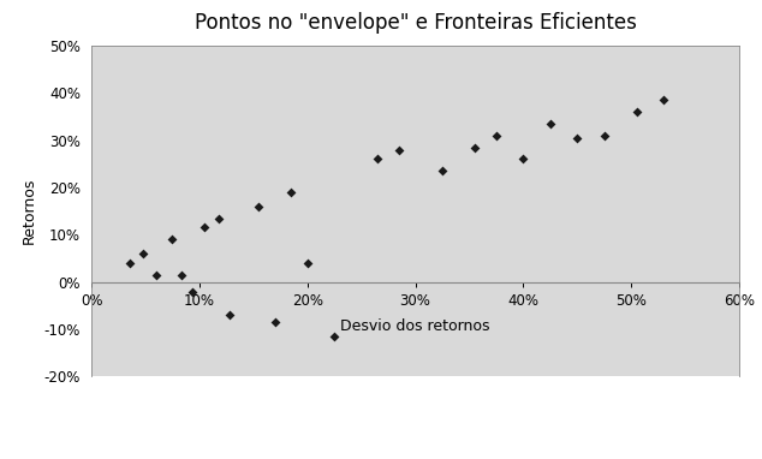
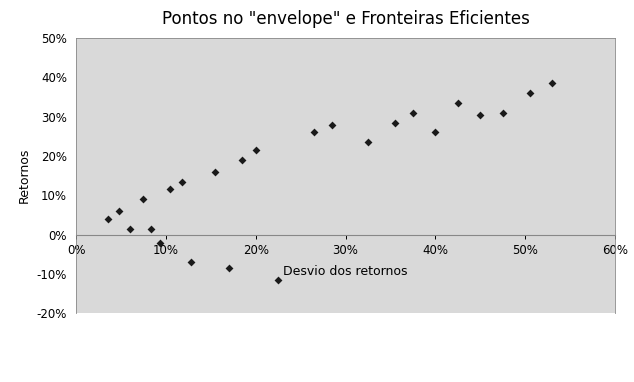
20%: 4.0% -> 21.5%
